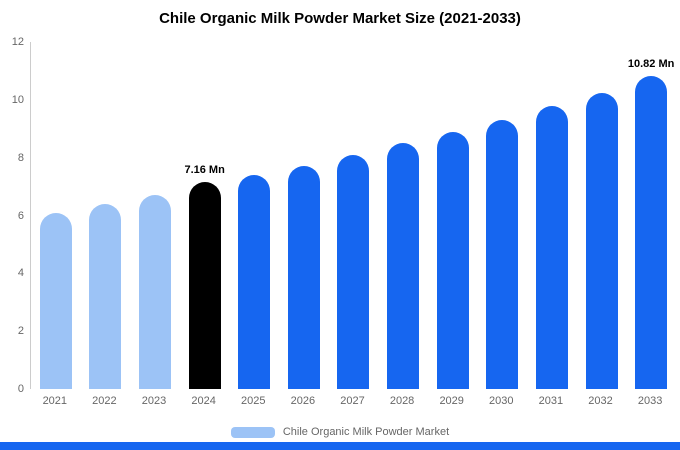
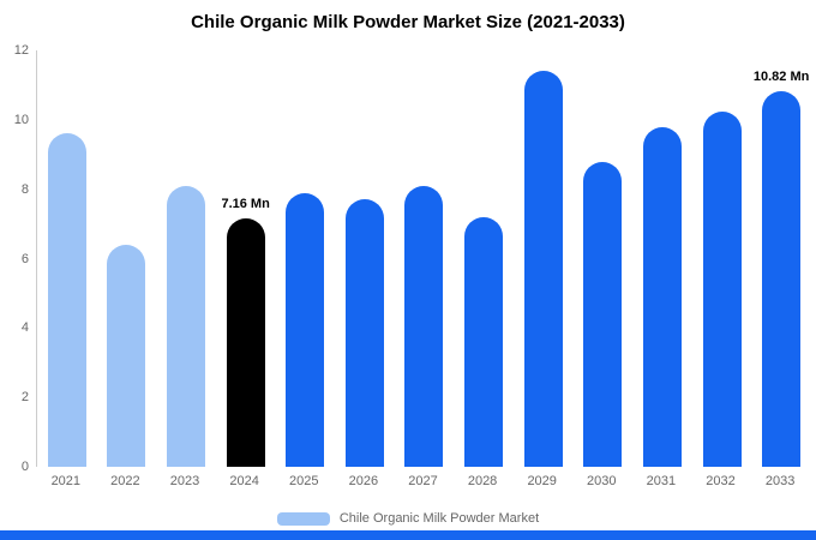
2021: 6.1 -> 9.6
2023: 6.7 -> 8.1
2025: 7.4 -> 7.9
2028: 8.5 -> 7.2
2029: 8.9 -> 11.4
2030: 9.3 -> 8.8
